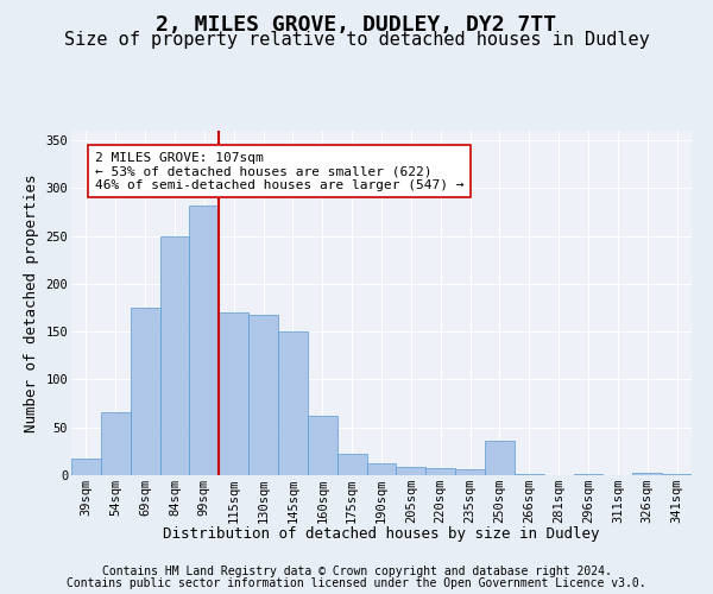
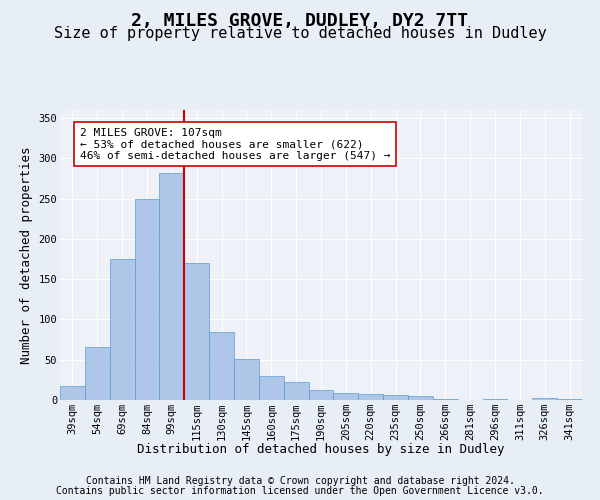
130sqm: 168 -> 85
145sqm: 150 -> 51
160sqm: 62 -> 30
250sqm: 36 -> 5
